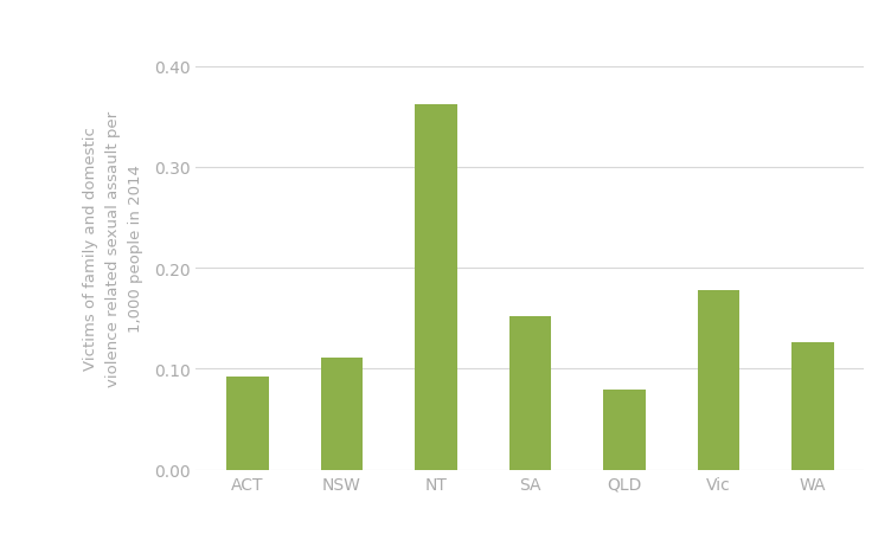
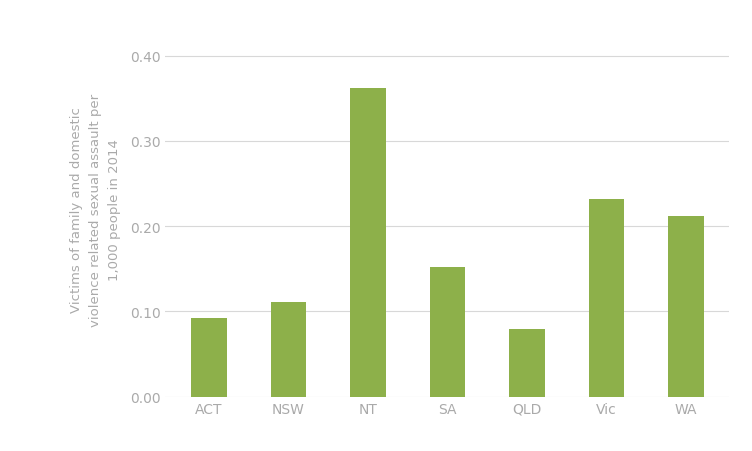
Vic: 0.178 -> 0.232
WA: 0.126 -> 0.212
